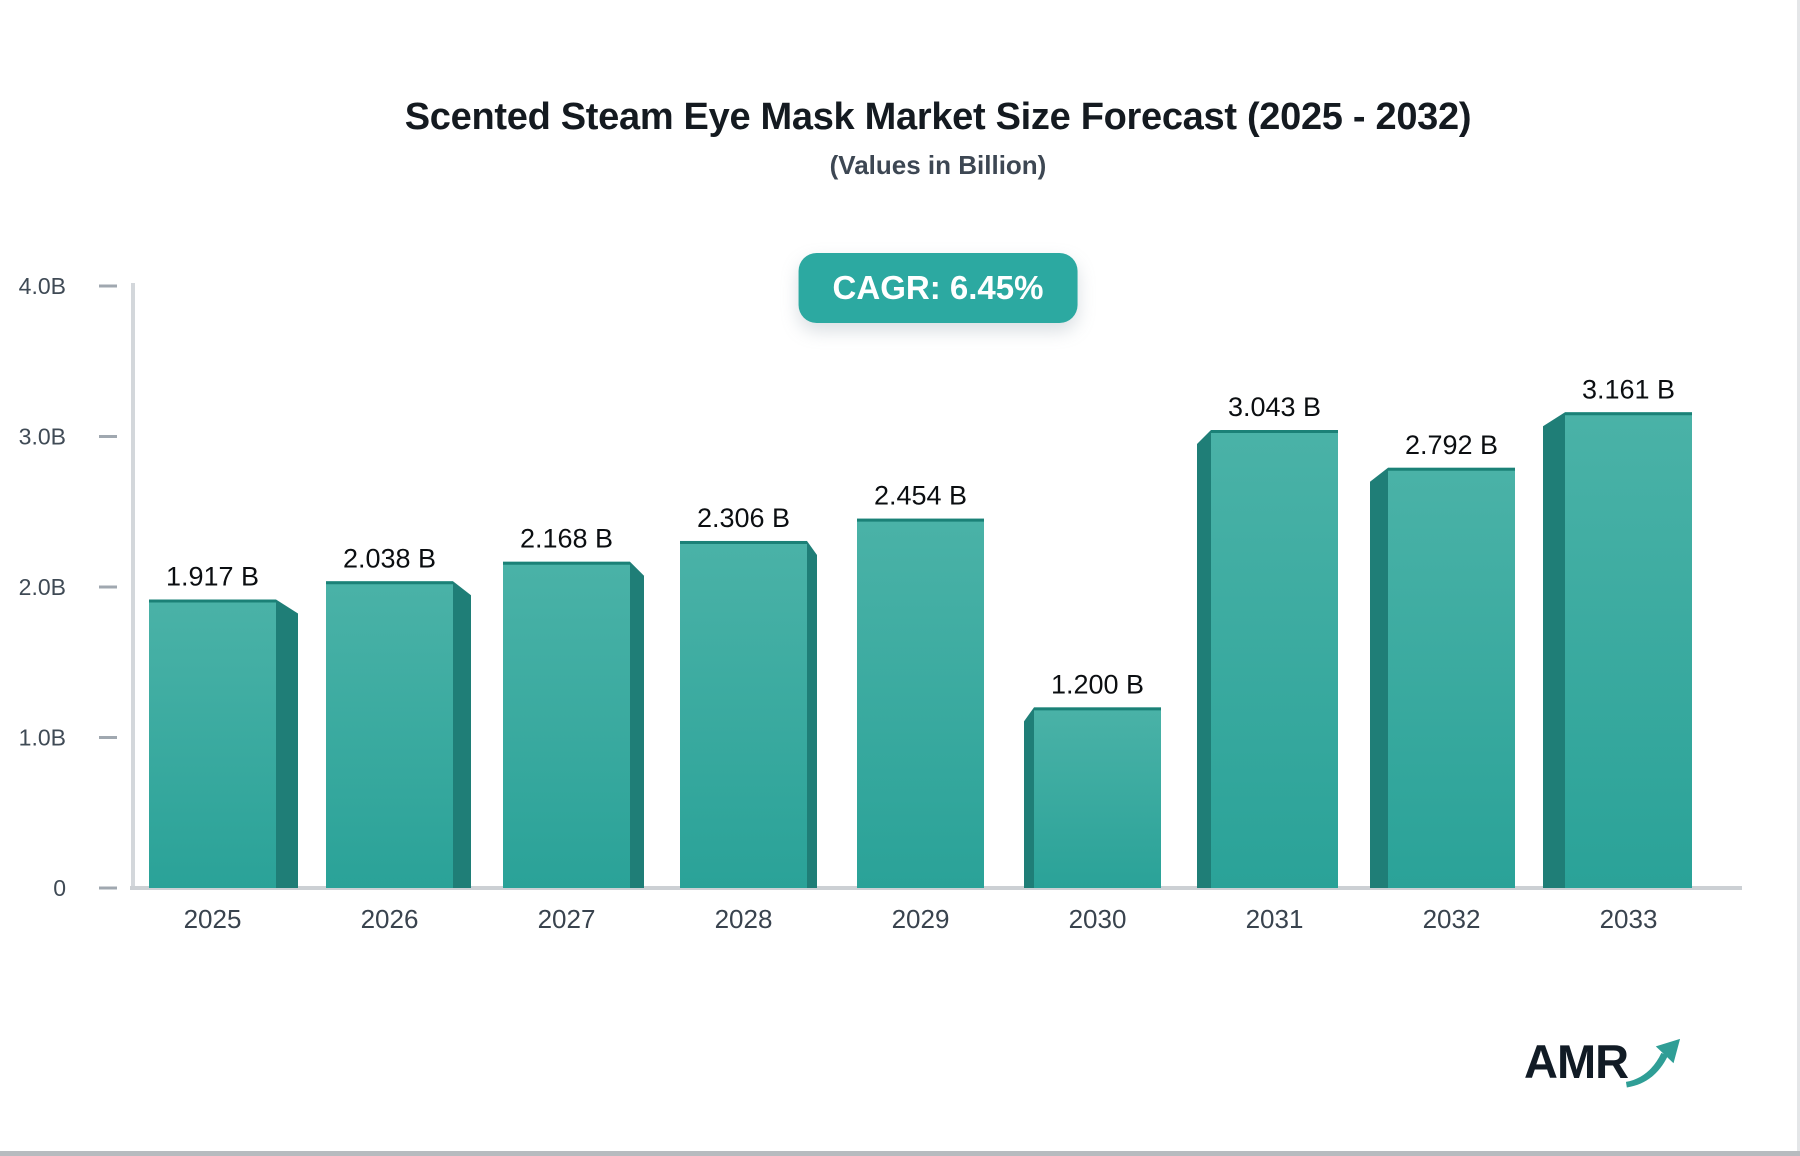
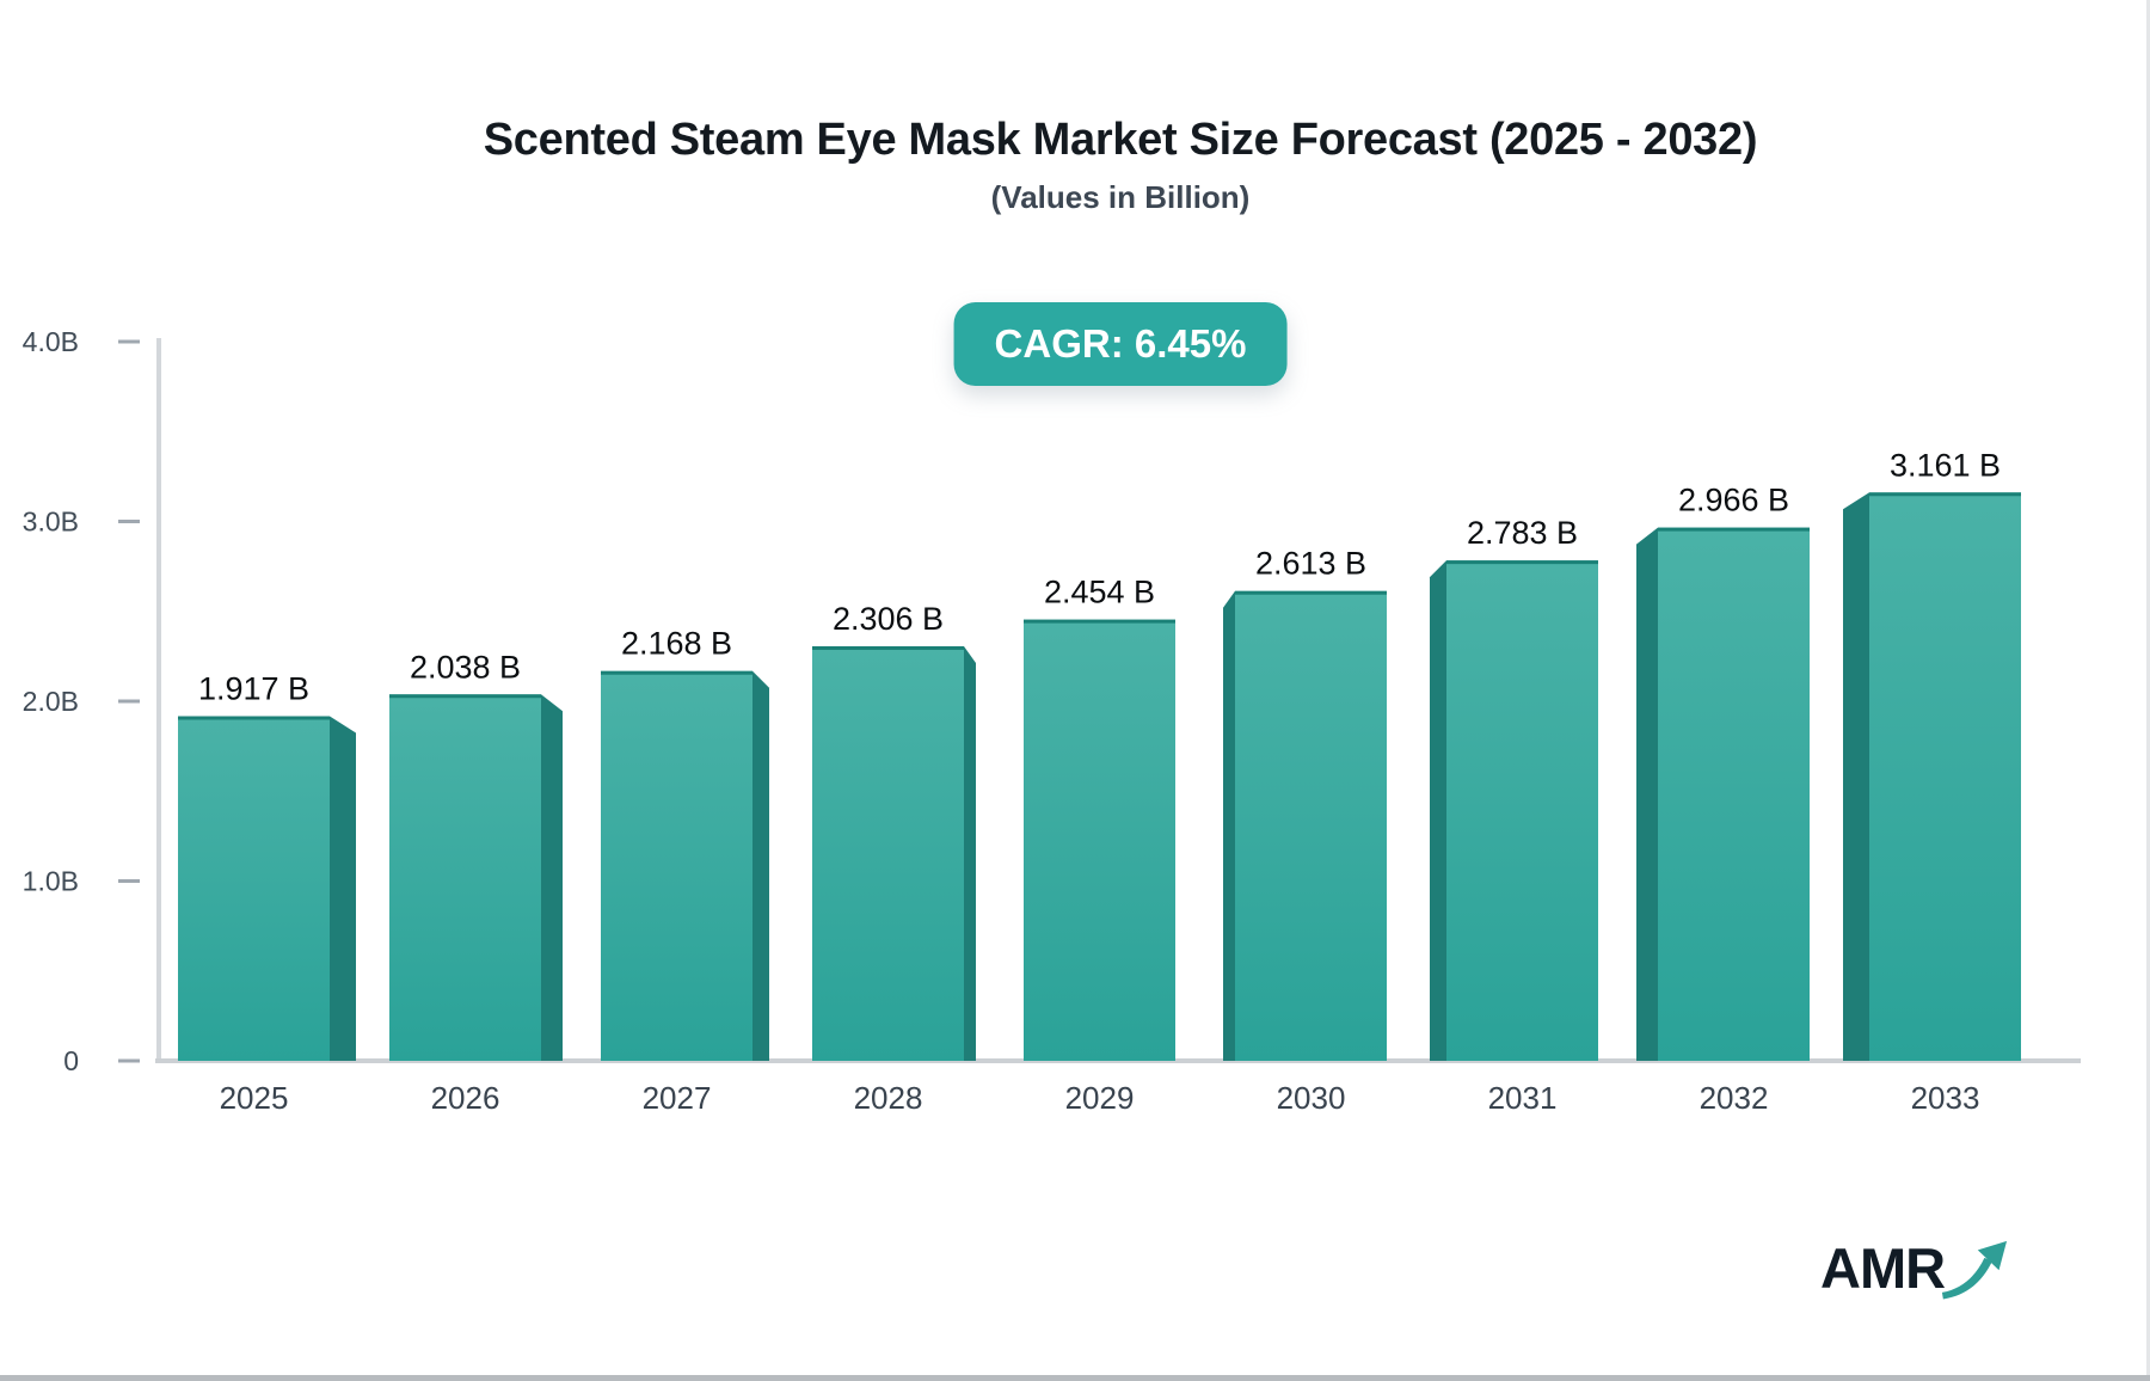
2030: 1.200 -> 2.613
2031: 3.043 -> 2.783
2032: 2.792 -> 2.966
